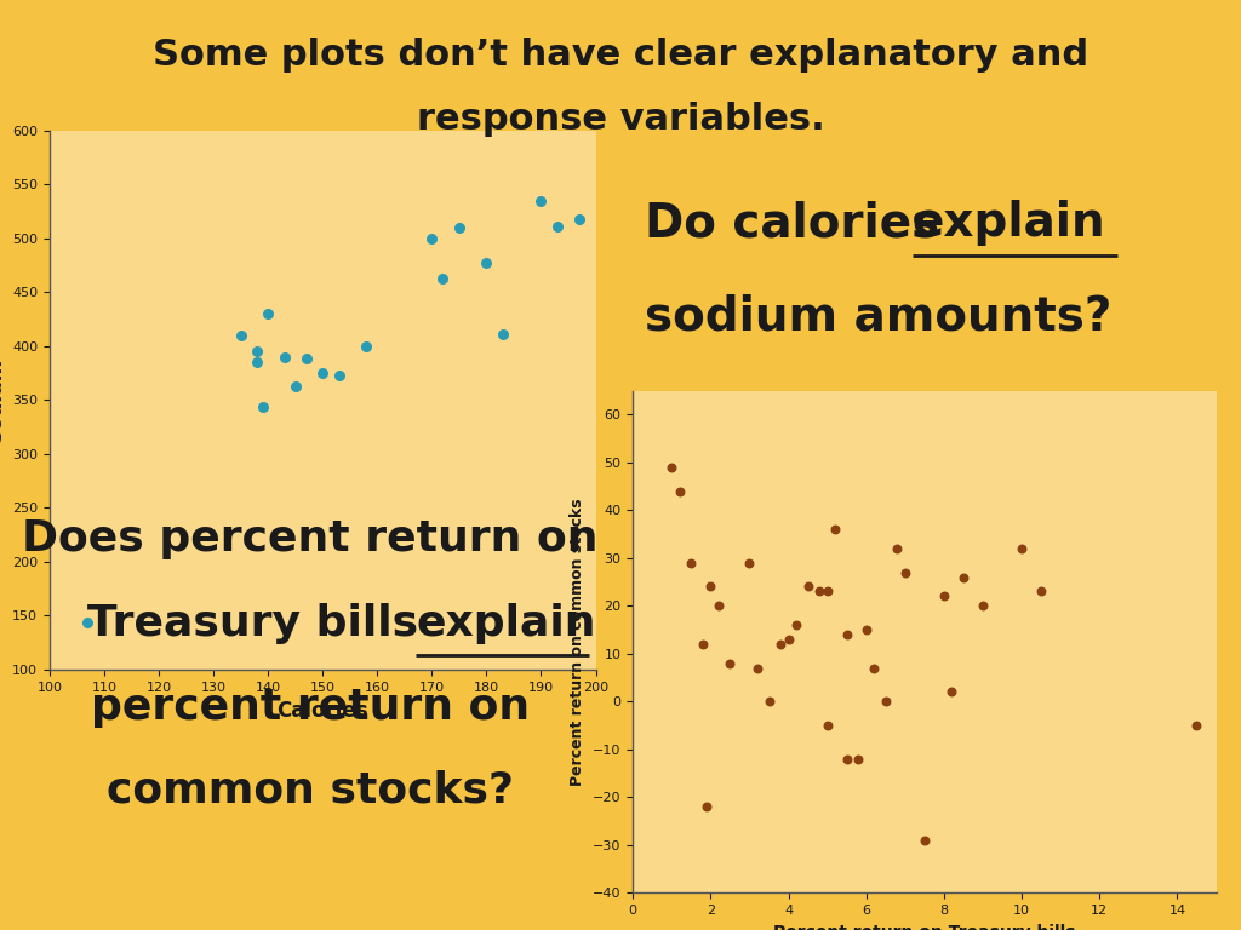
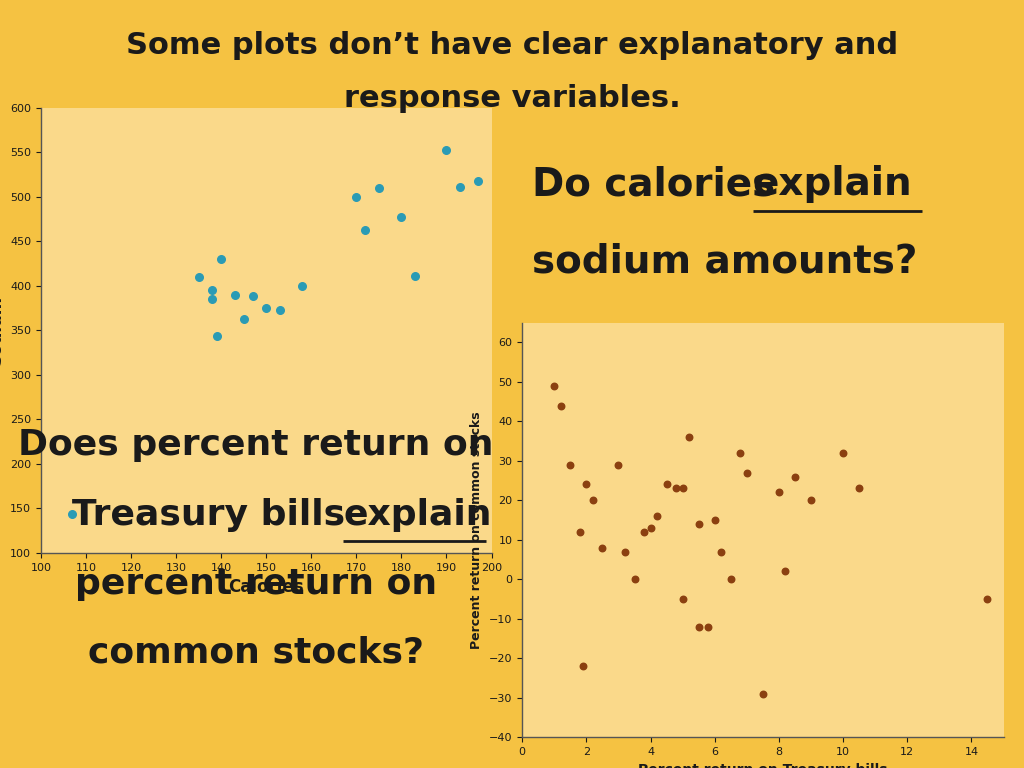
190: 534 -> 552
